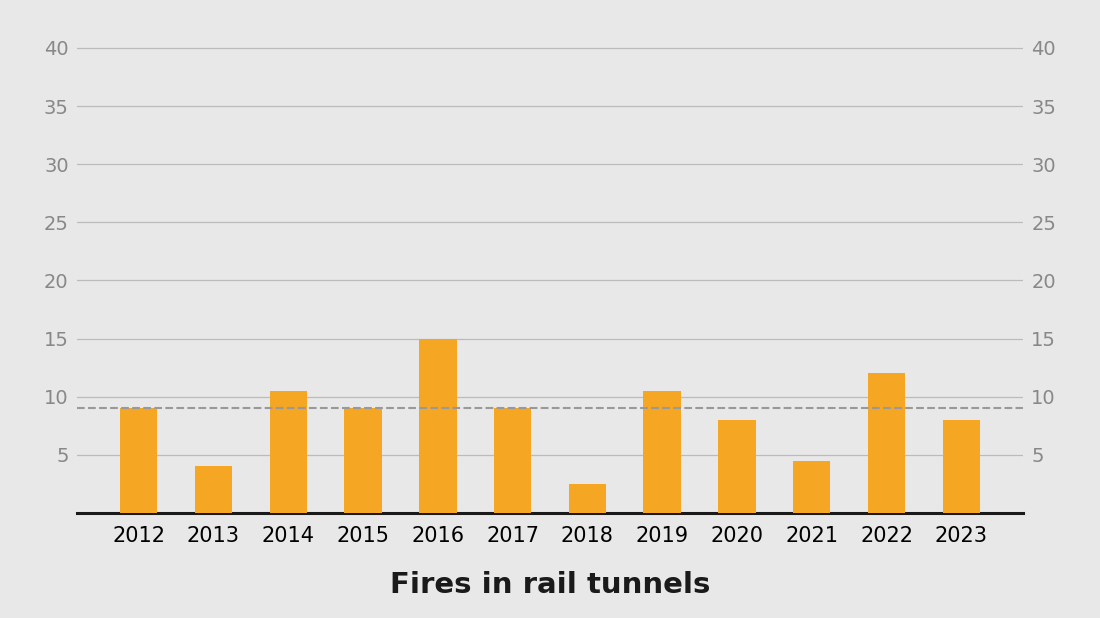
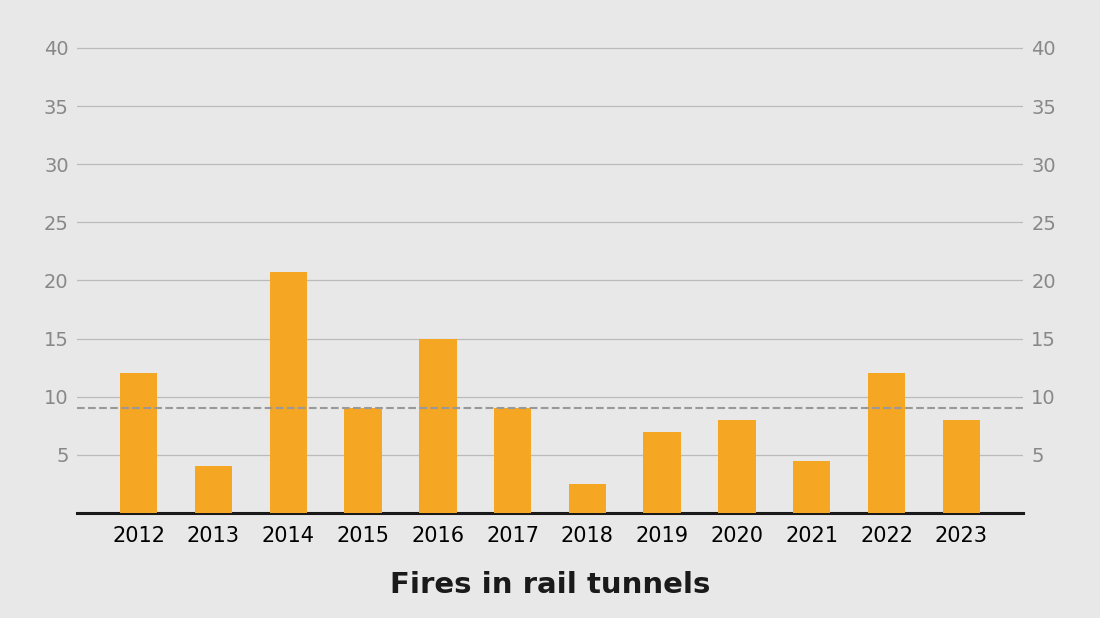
2012: 9.0 -> 12.0
2014: 10.5 -> 20.7
2019: 10.5 -> 7.0
